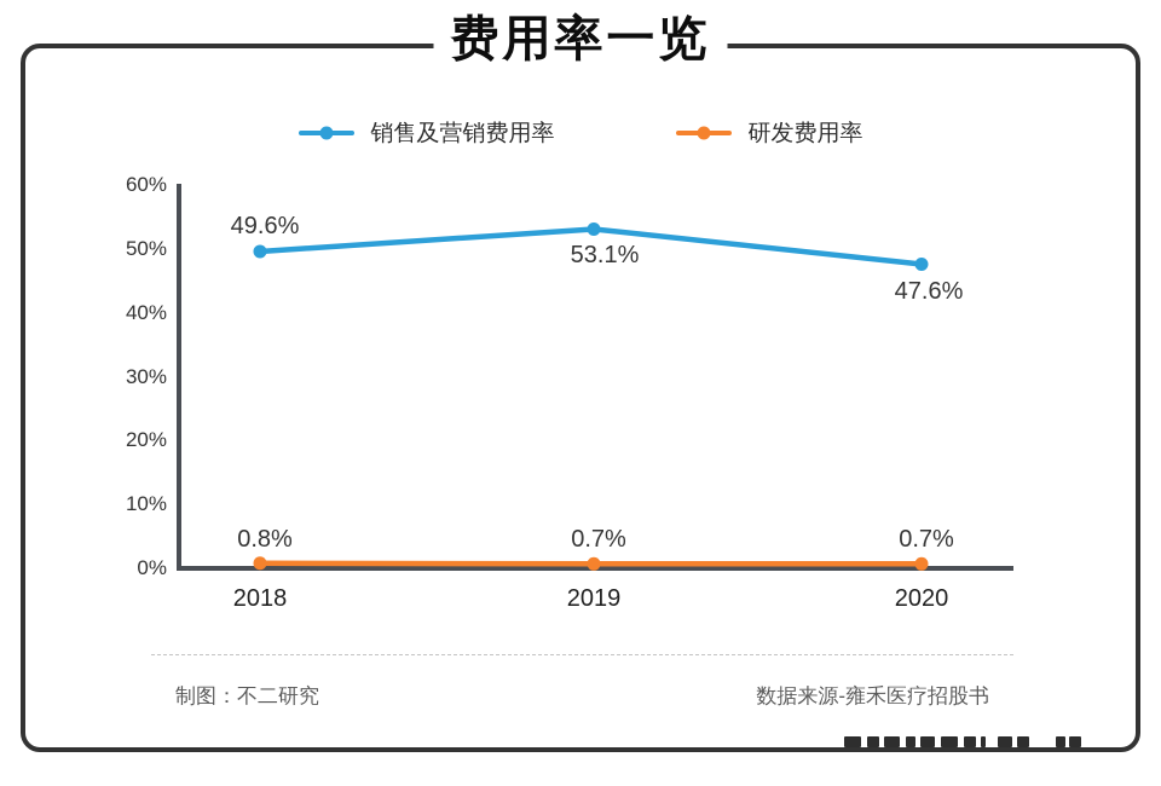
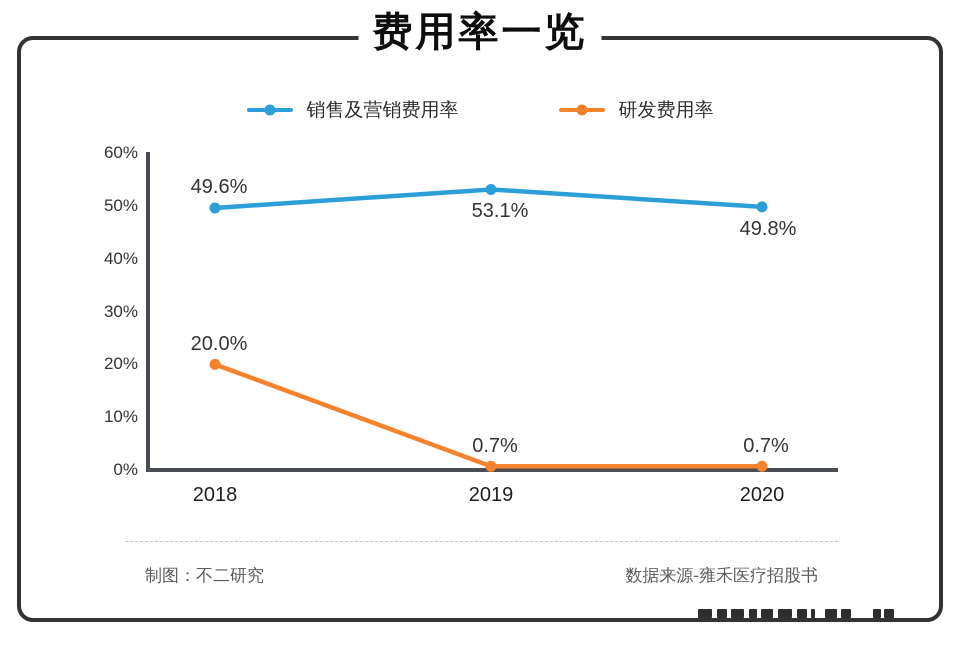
研发费用率/2018: 0.8% -> 20.0%
销售及营销费用率/2020: 47.6% -> 49.8%
